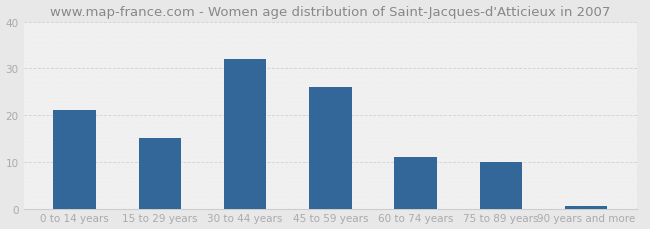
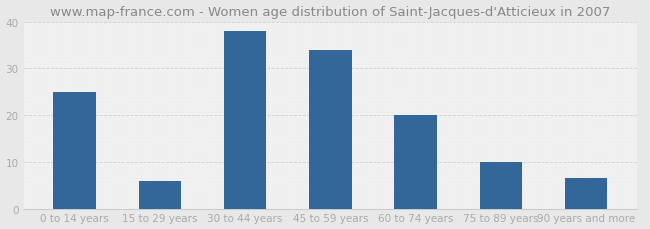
0 to 14 years: 21.0 -> 25.0
15 to 29 years: 15.0 -> 6.0
30 to 44 years: 32.0 -> 38.0
45 to 59 years: 26.0 -> 34.0
60 to 74 years: 11.0 -> 20.0
90 years and more: 0.5 -> 6.5
